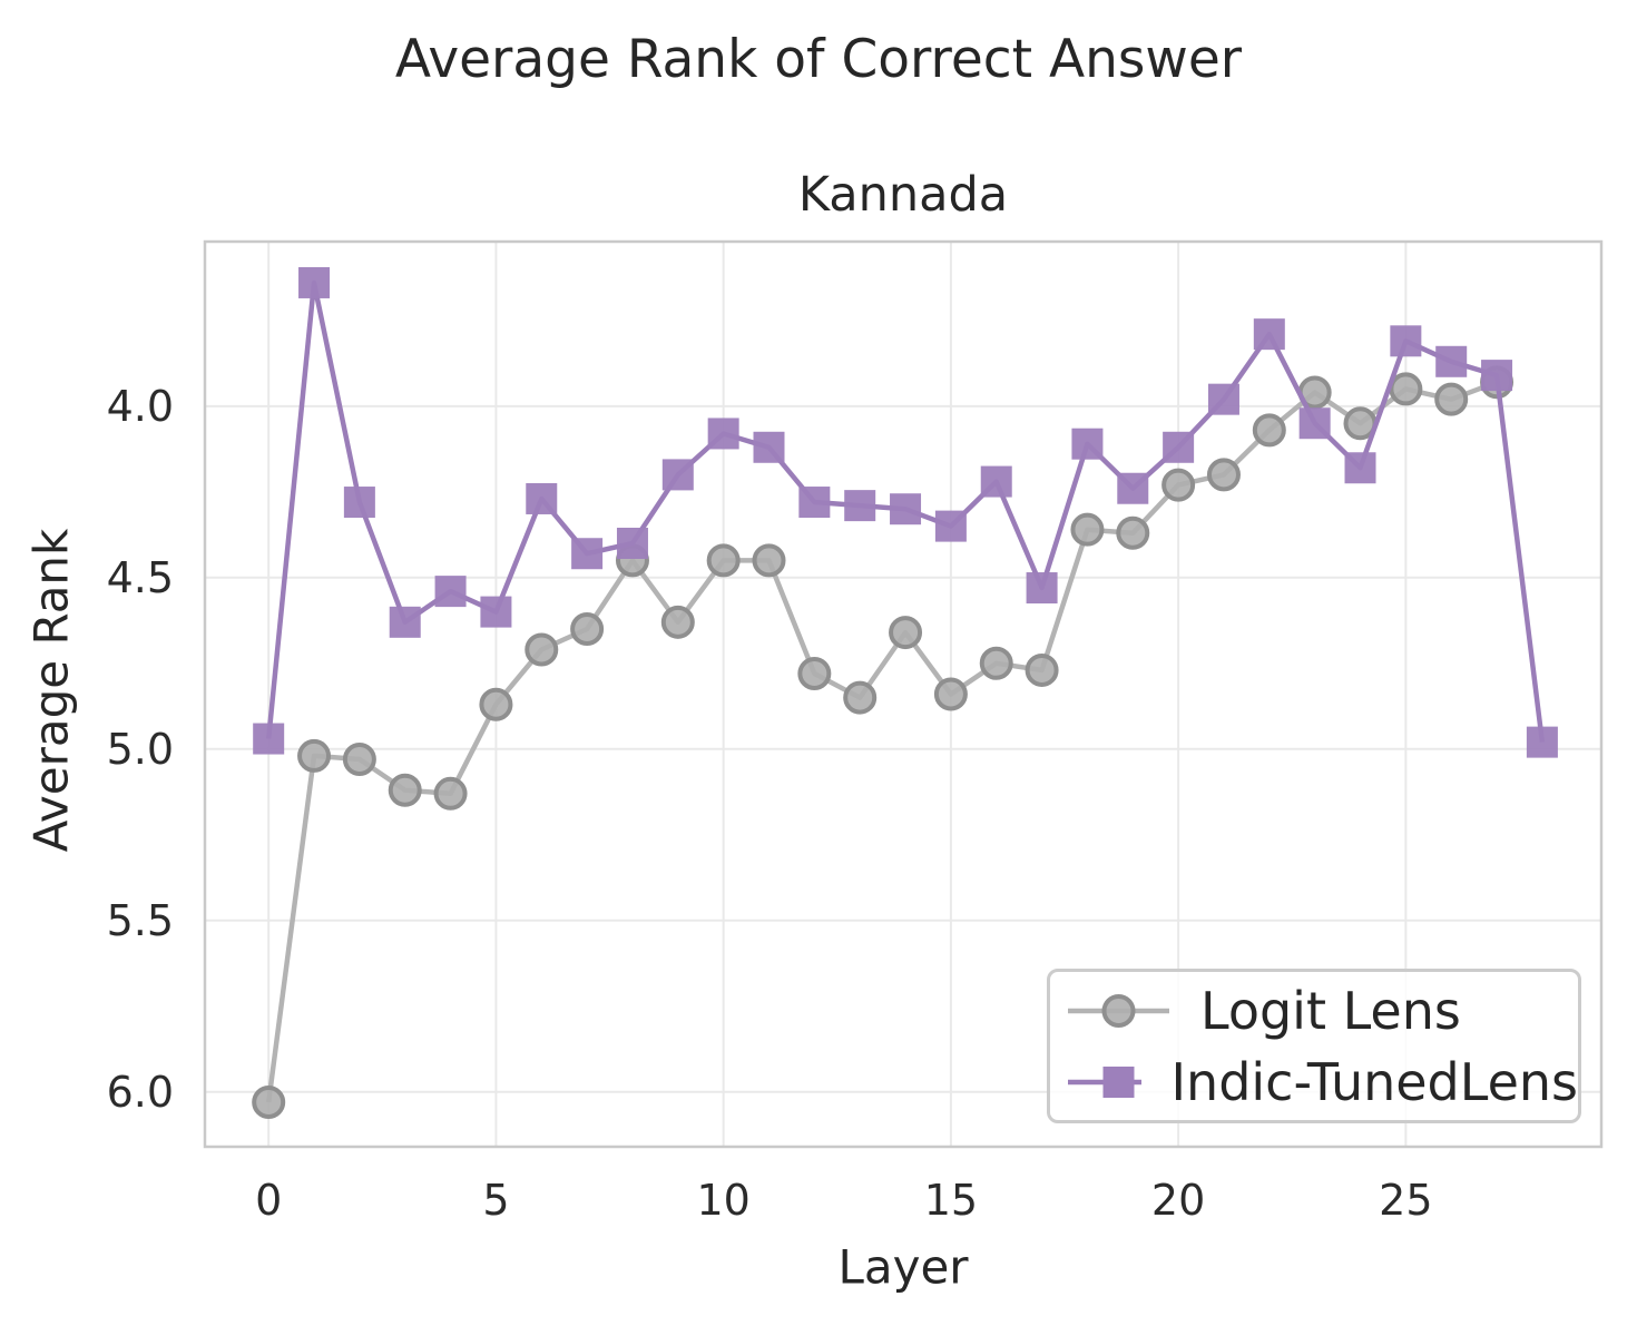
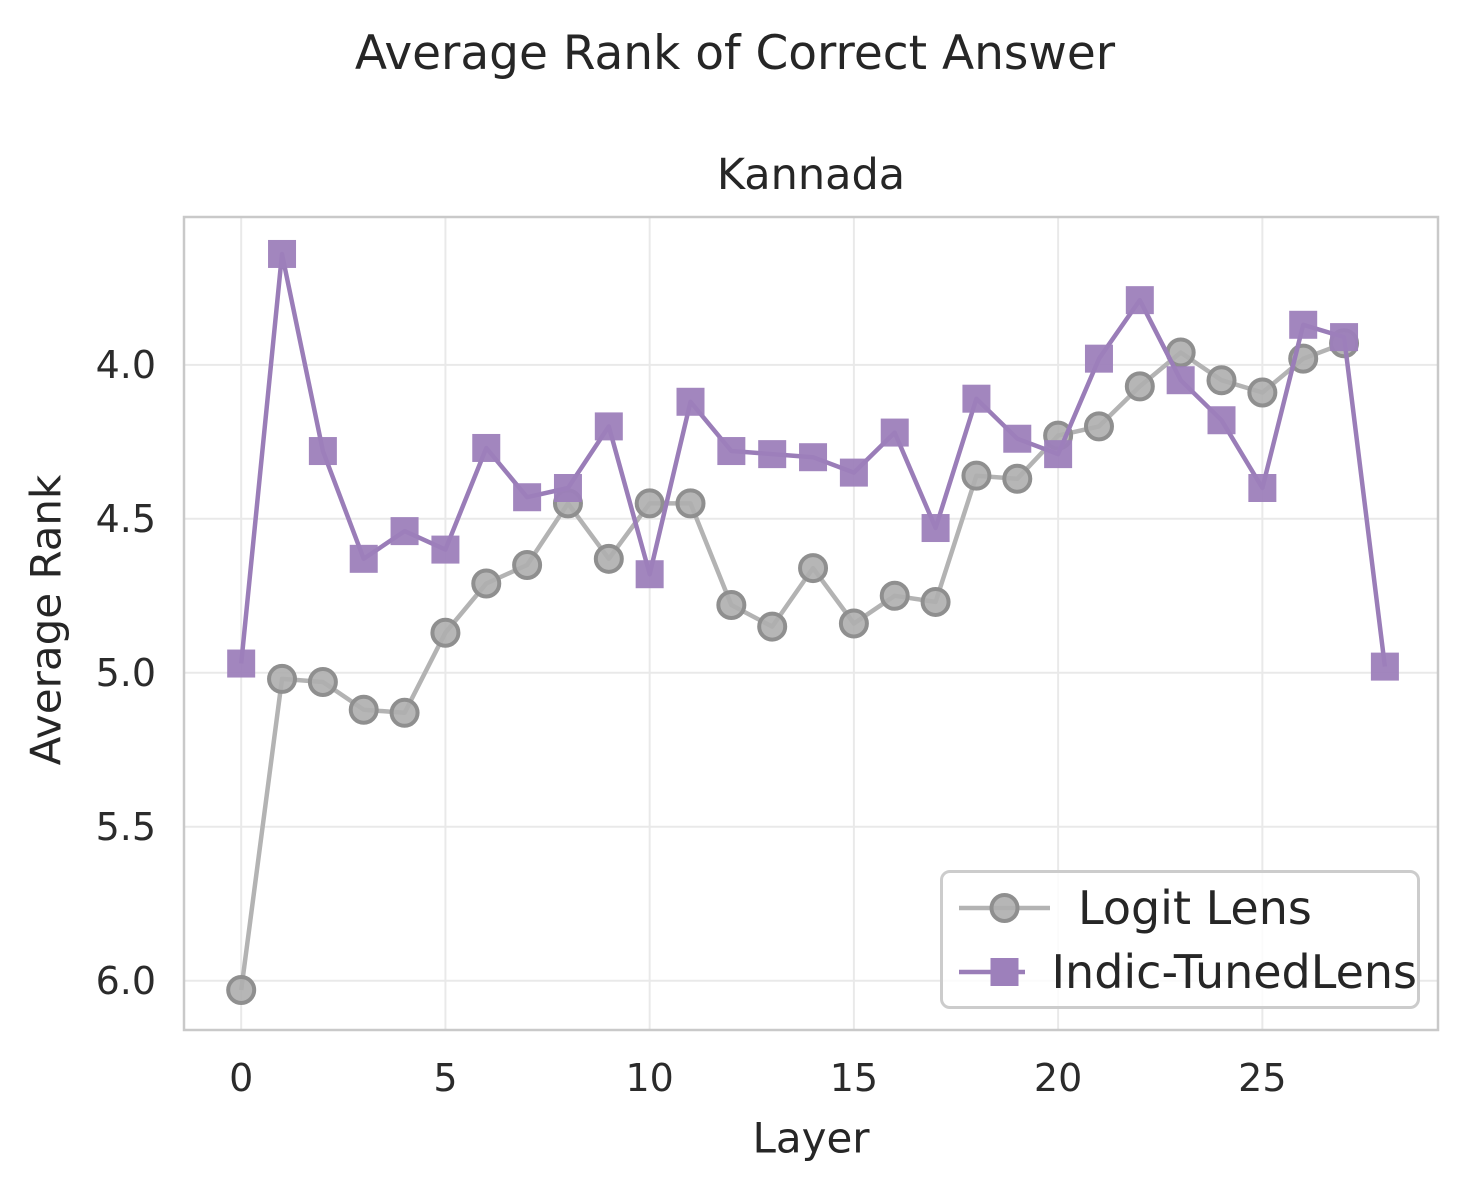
Indic-TunedLens/10: 4.08 -> 4.68
Indic-TunedLens/20: 4.12 -> 4.29
Logit Lens/25: 3.95 -> 4.09
Indic-TunedLens/25: 3.81 -> 4.40
